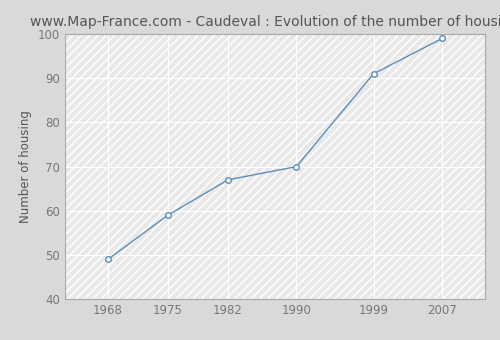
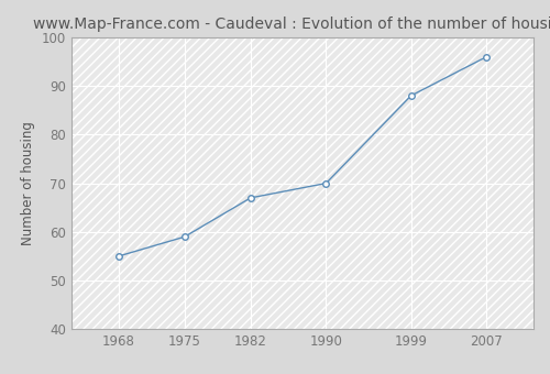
1968: 49 -> 55
1999: 91 -> 88
2007: 99 -> 96
